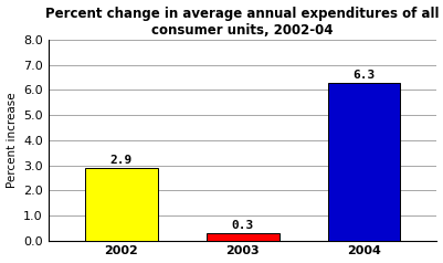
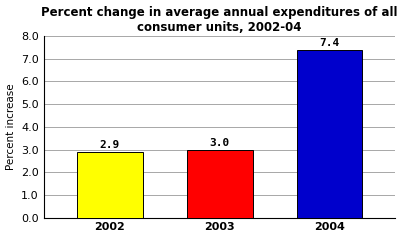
2003: 0.3 -> 3.0
2004: 6.3 -> 7.4
